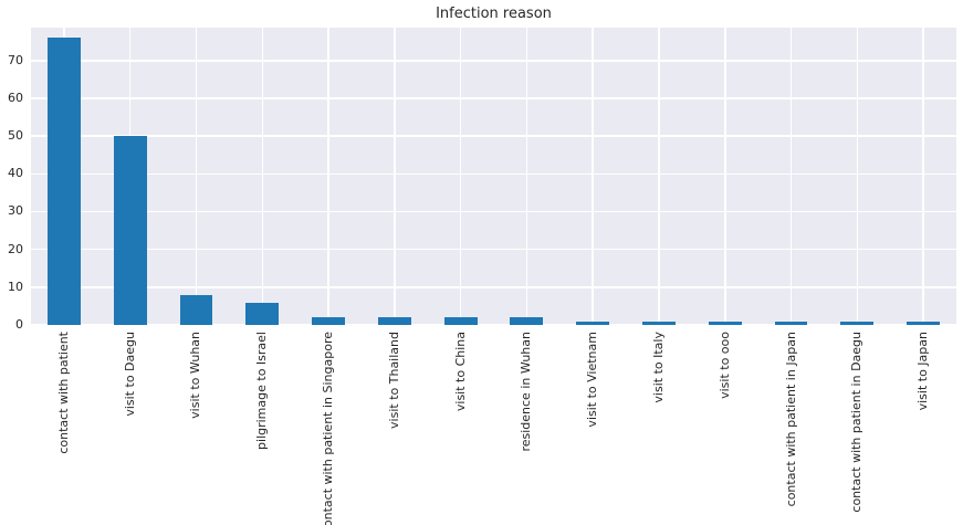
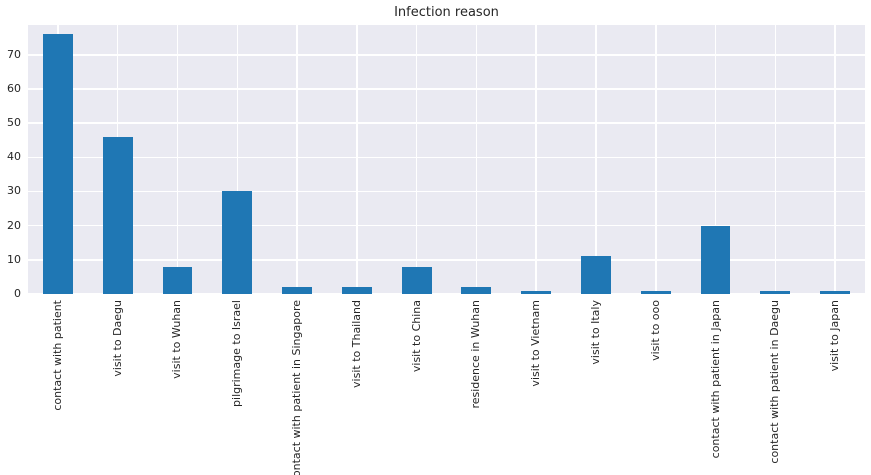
visit to Daegu: 50 -> 46
pilgrimage to Israel: 6 -> 30
visit to China: 2 -> 8
visit to Italy: 1 -> 11
contact with patient in Japan: 1 -> 20
